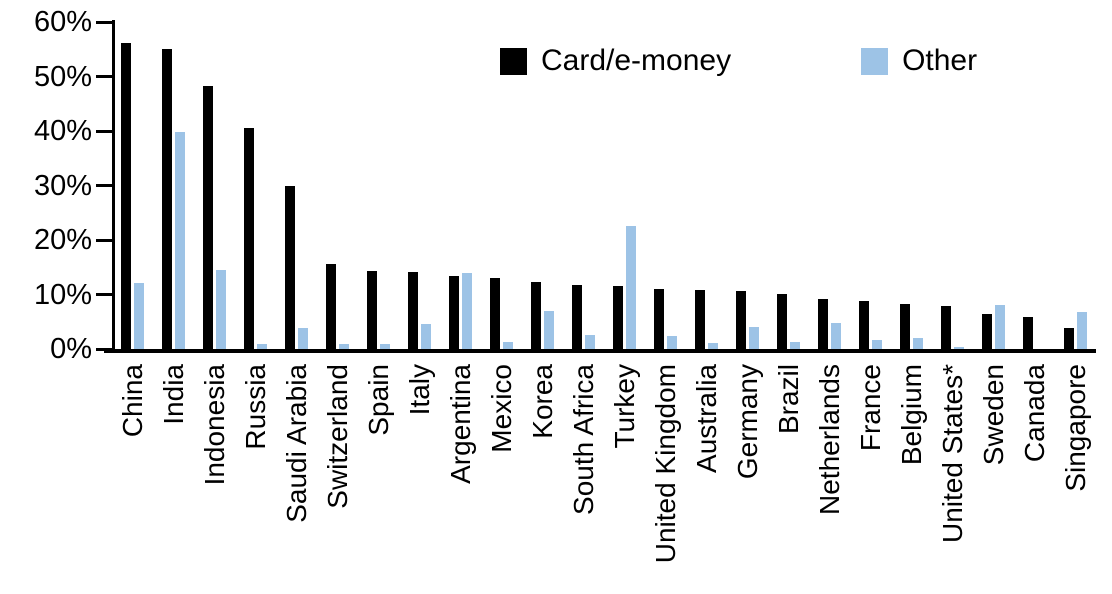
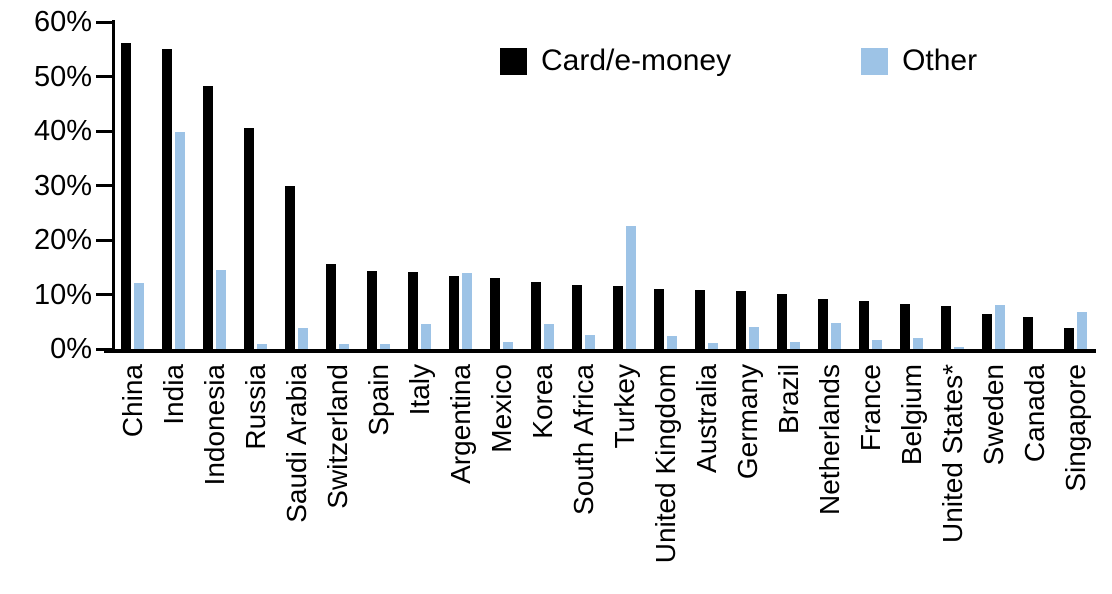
Other/Korea: 7% -> 5%
